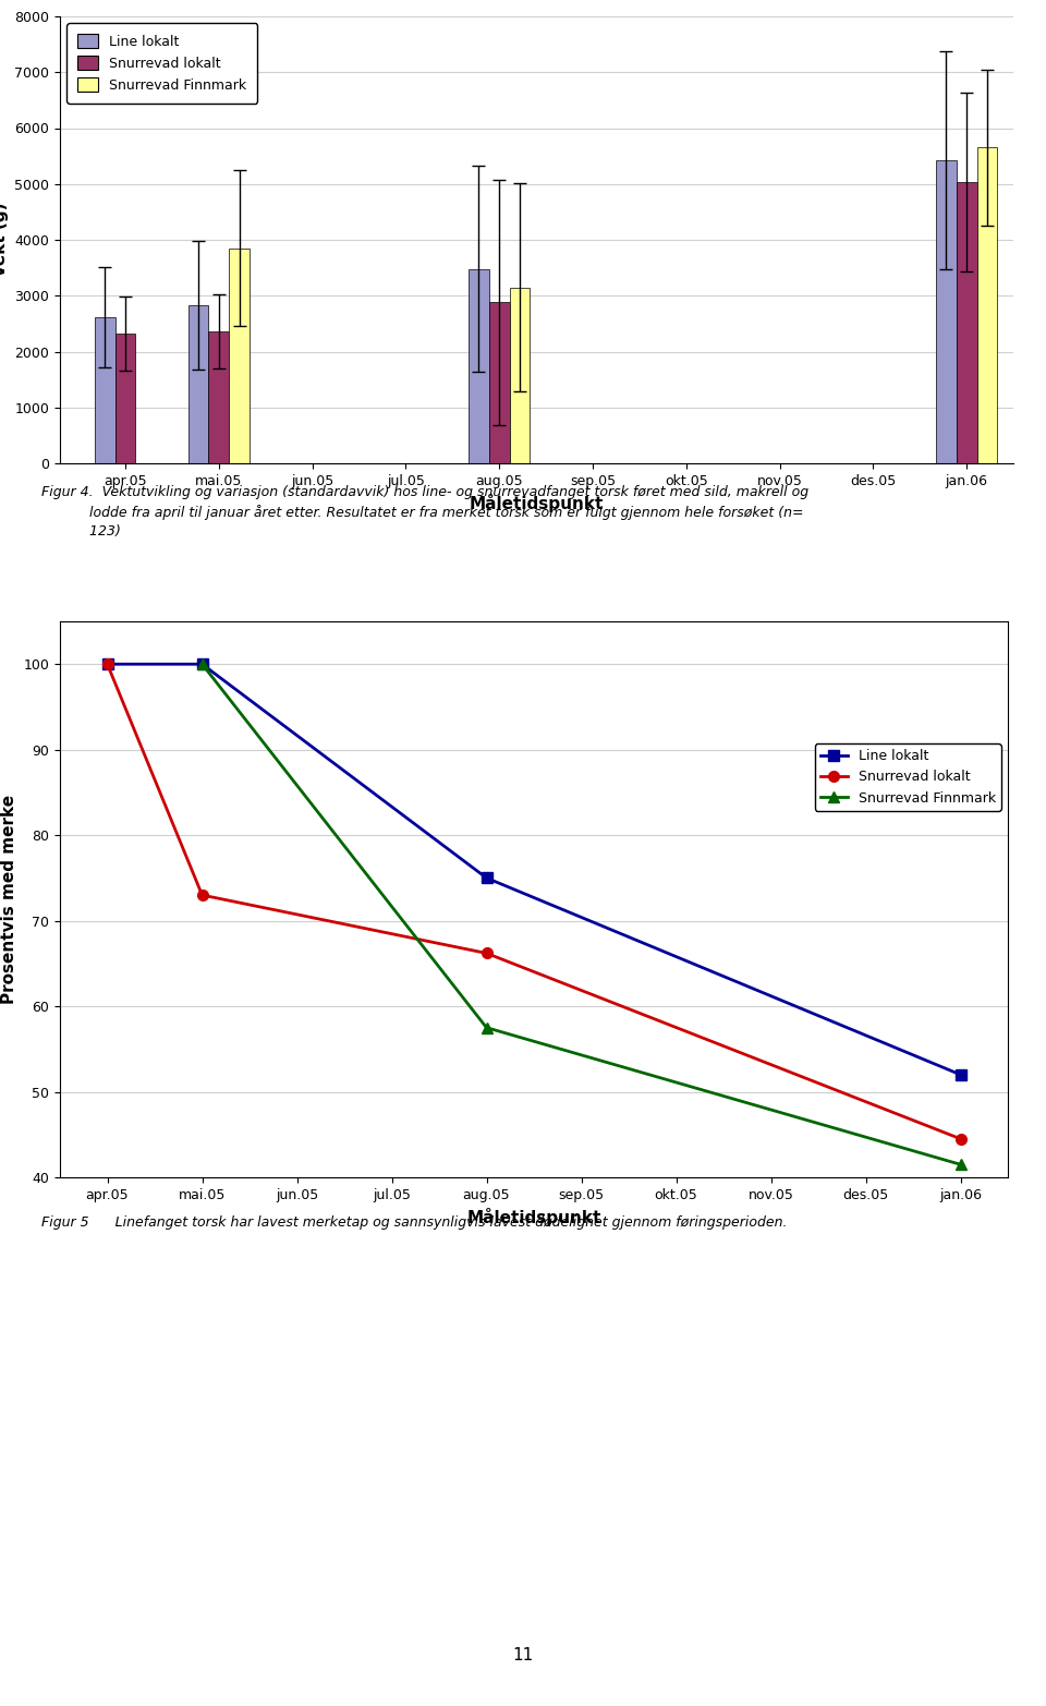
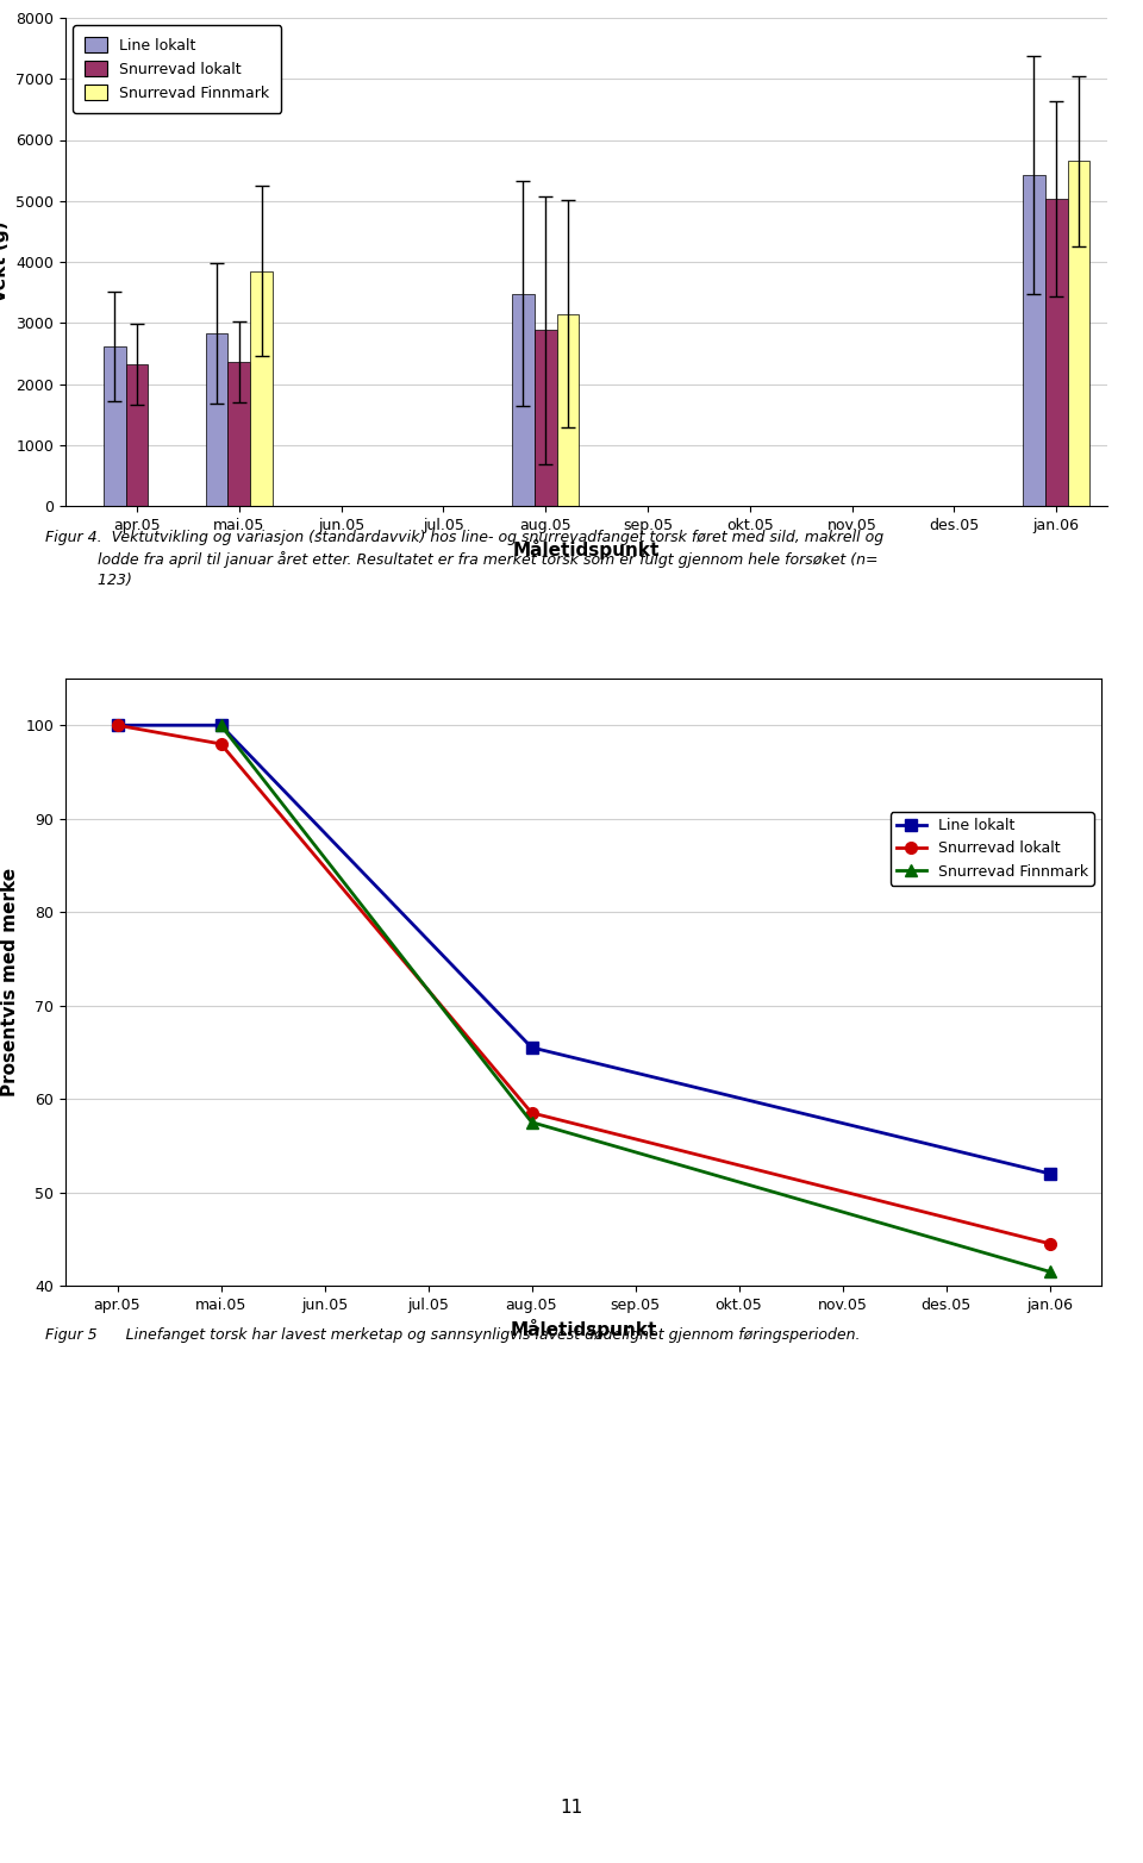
Snurrevad lokalt/mai.05: 73.0 -> 98.0
Line lokalt/aug.05: 75.0 -> 65.5
Snurrevad lokalt/aug.05: 66.2 -> 58.5
